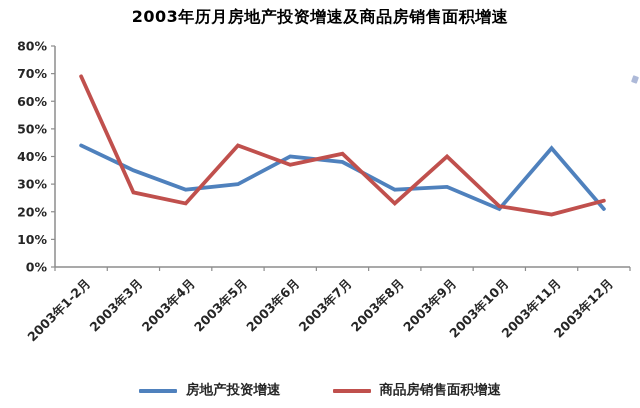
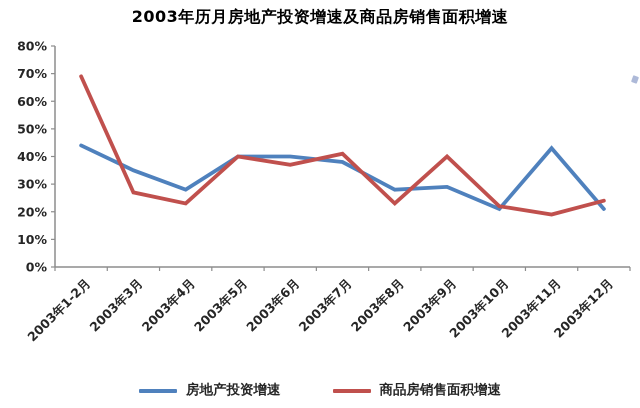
房地产投资增速/2003年5月: 30% -> 40%
商品房销售面积增速/2003年5月: 44% -> 40%
